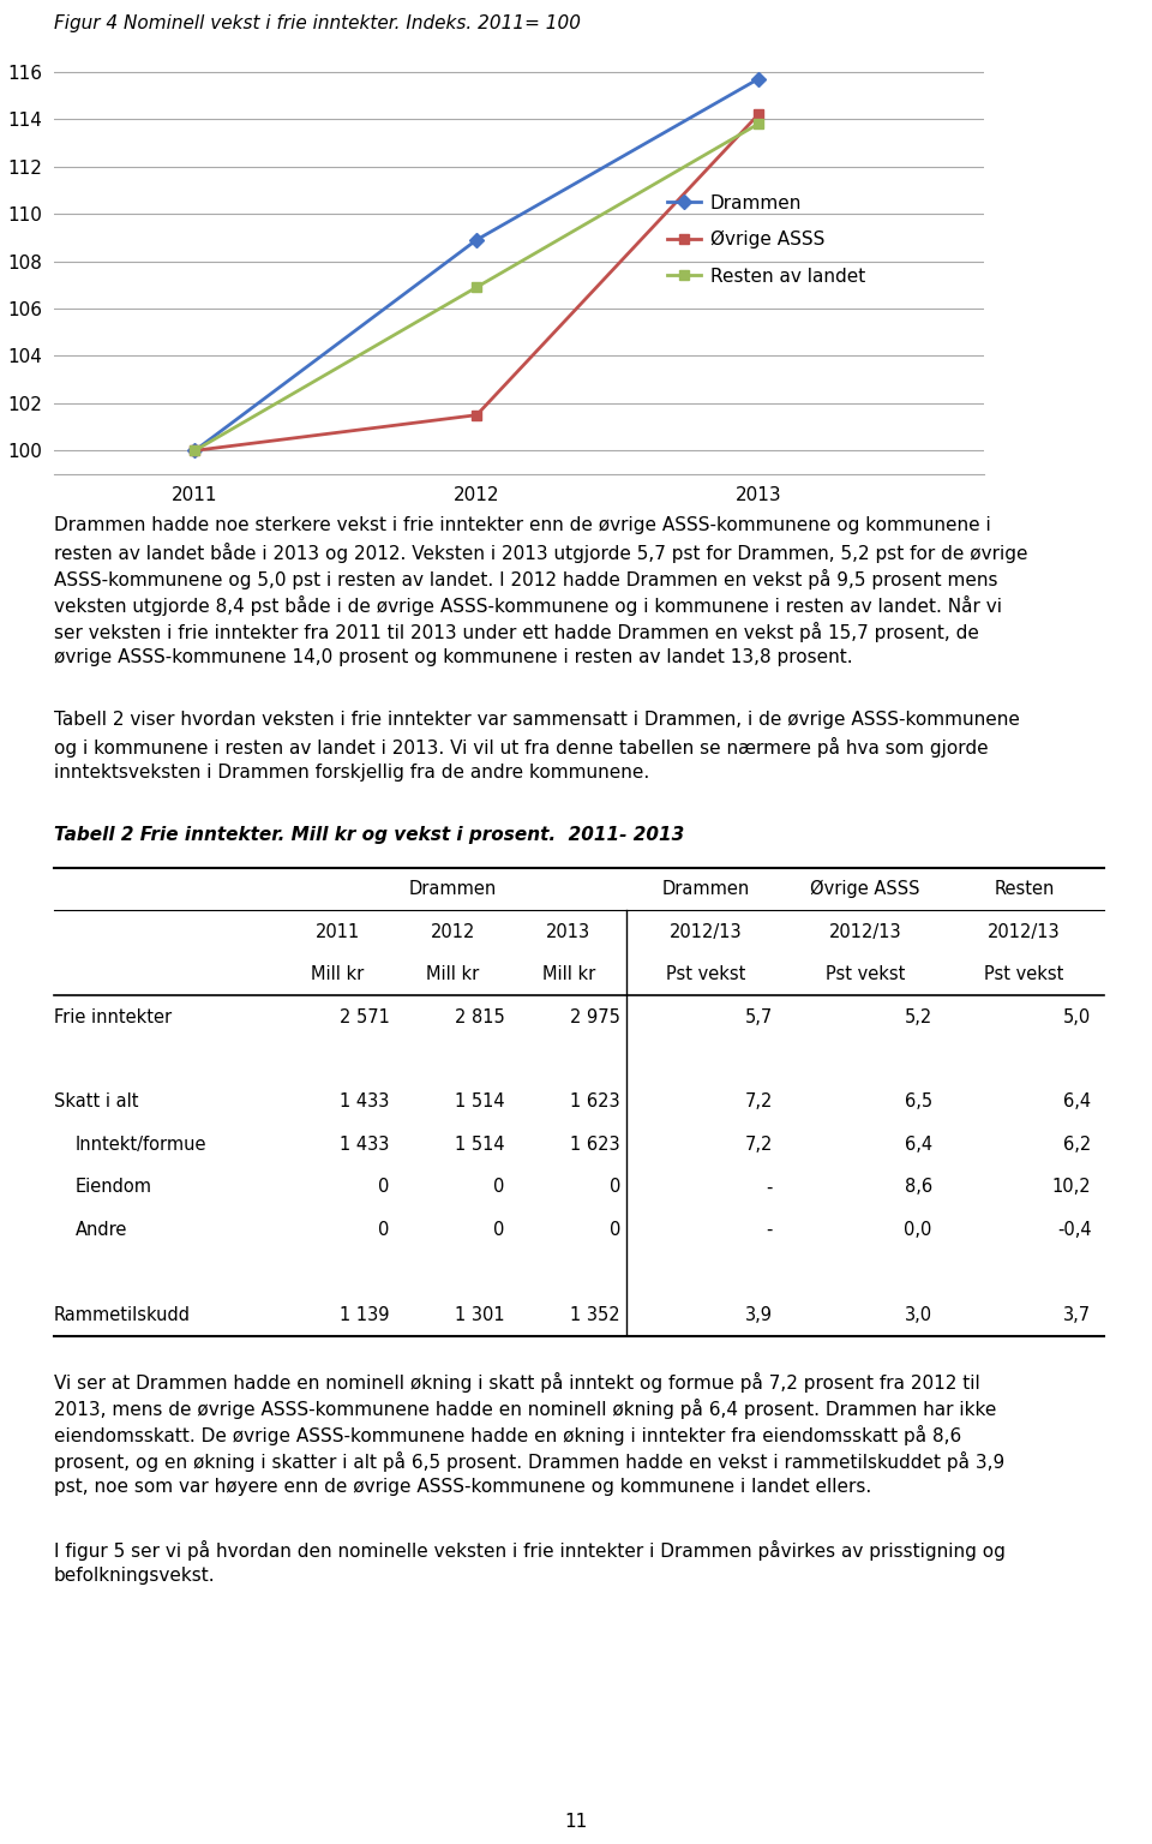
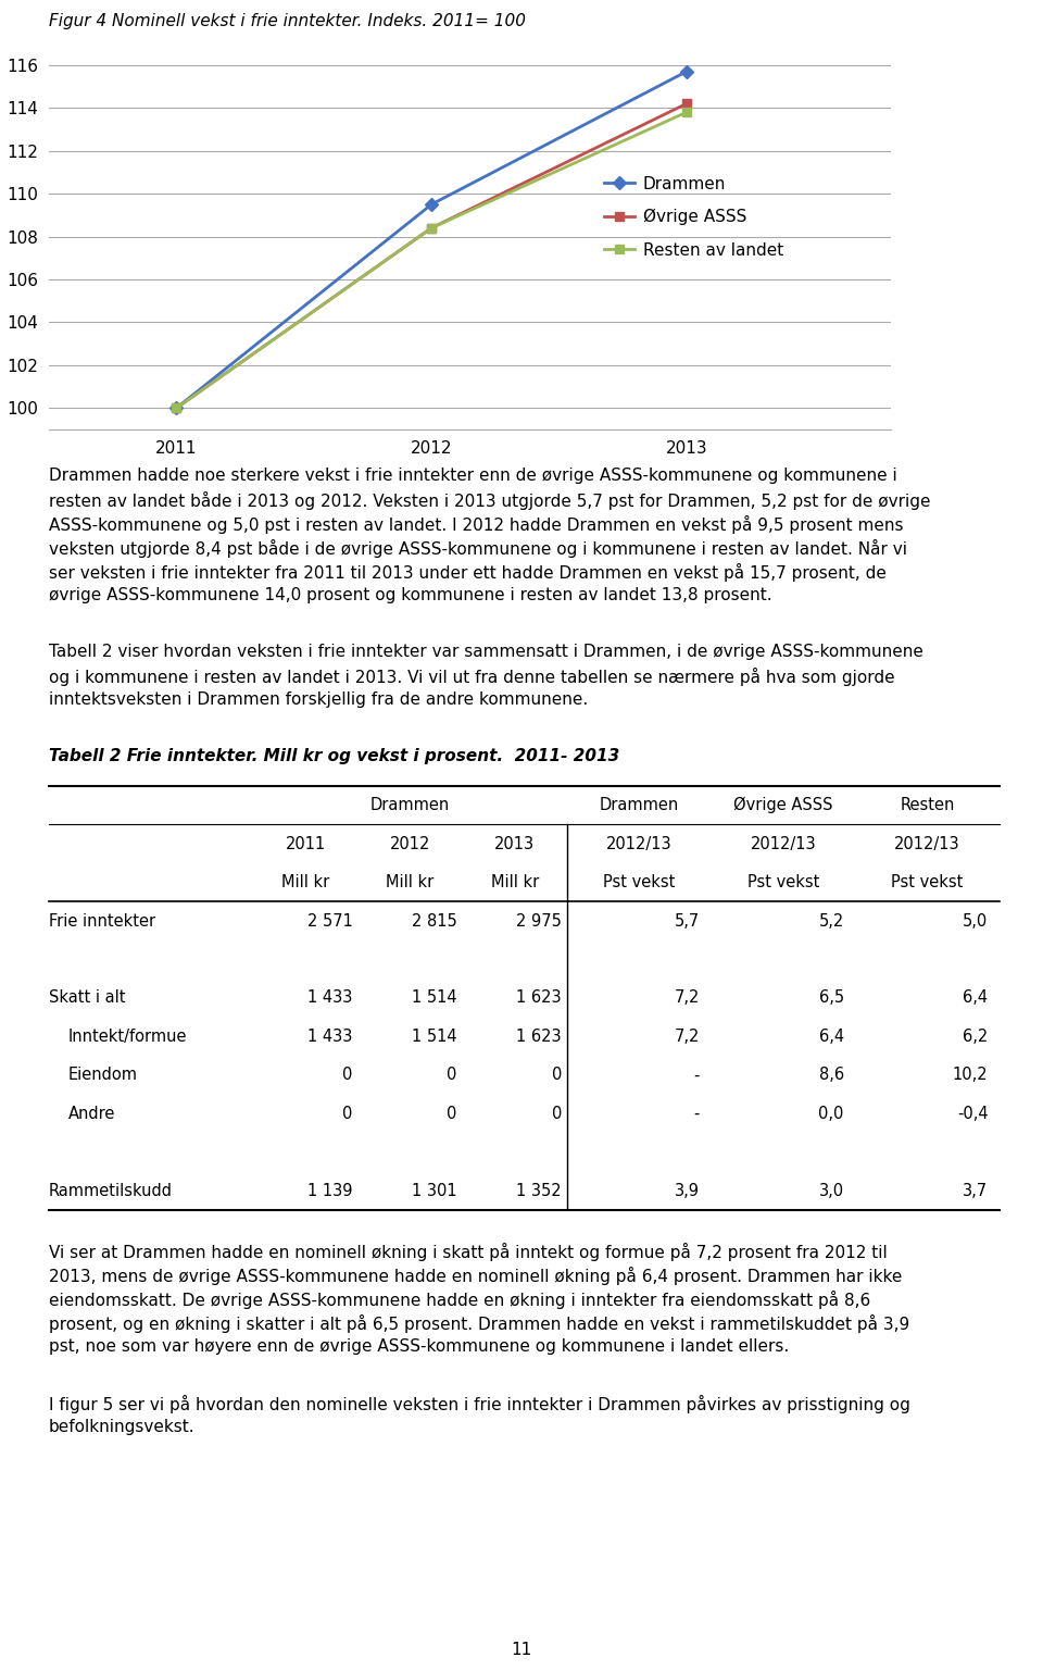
Drammen/2012: 108.9 -> 109.5
Øvrige ASSS/2012: 101.5 -> 108.4
Resten av landet/2012: 106.9 -> 108.4
